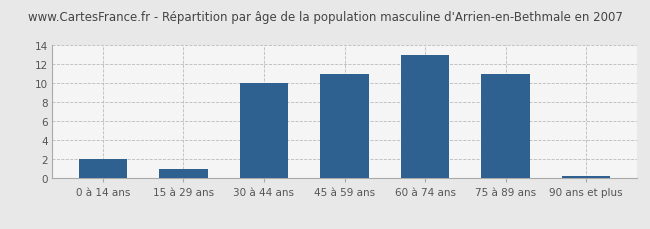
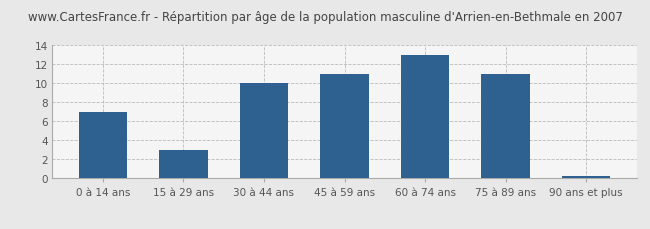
0 à 14 ans: 2.0 -> 7.0
15 à 29 ans: 1.0 -> 3.0
